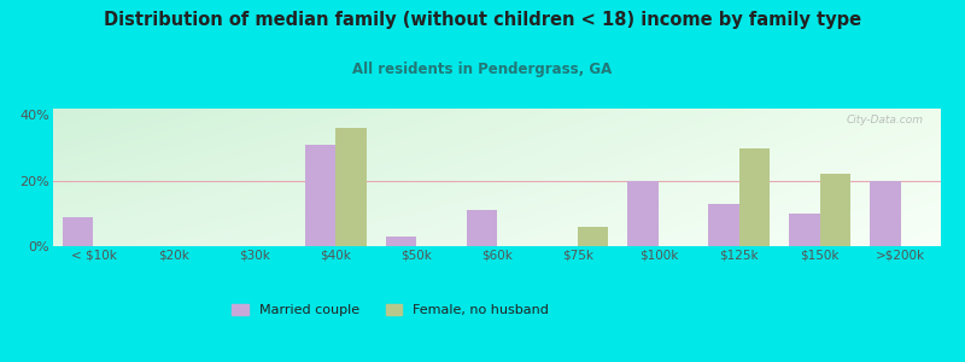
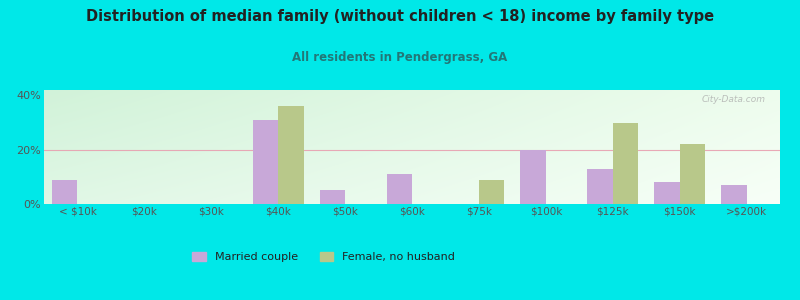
Married couple/$50k: 3% -> 5%
Female, no husband/$75k: 6% -> 9%
Married couple/$150k: 10% -> 8%
Married couple/>$200k: 20% -> 7%
